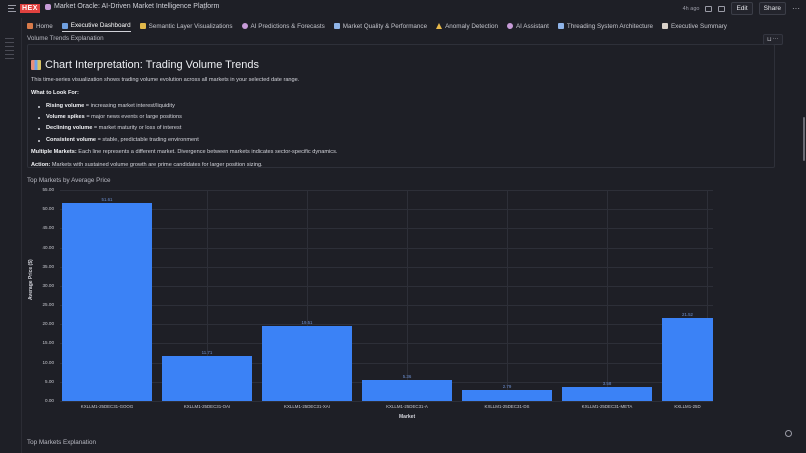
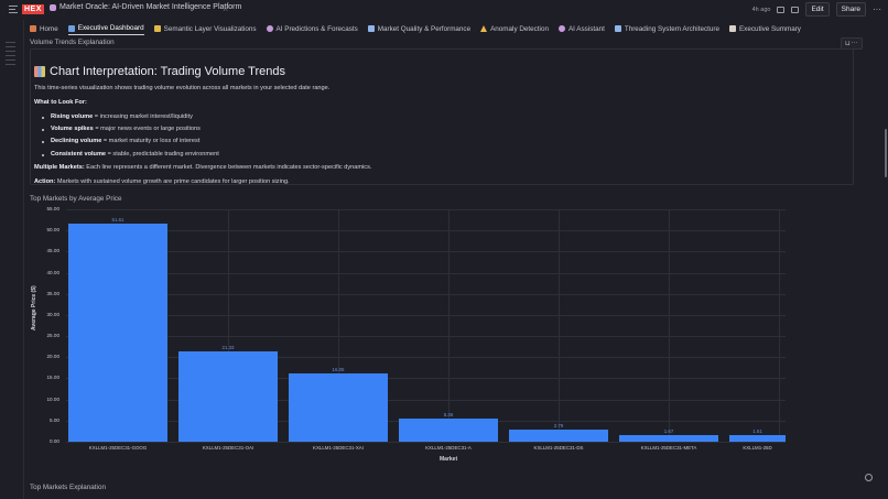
KXLLM1-25DEC31-OAI: 11.71 -> 21.33
KXLLM1-25DEC31-XAI: 19.51 -> 16.05
KXLLM1-25DEC31-META: 3.58 -> 1.67
KXLLM1-25D: 21.52 -> 1.61
